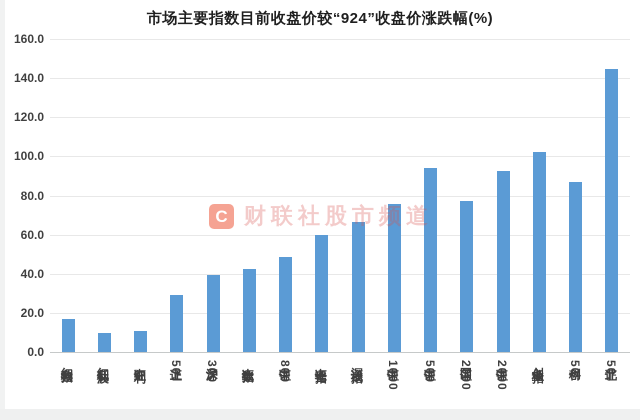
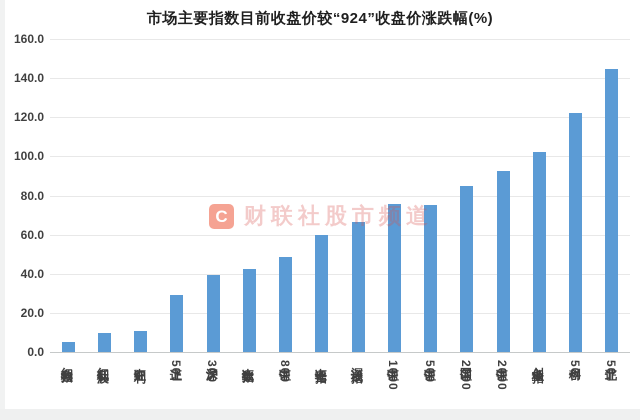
红利指数: 17 -> 5
中证500: 94 -> 75
国证2000: 77 -> 85
科创50: 87 -> 122
